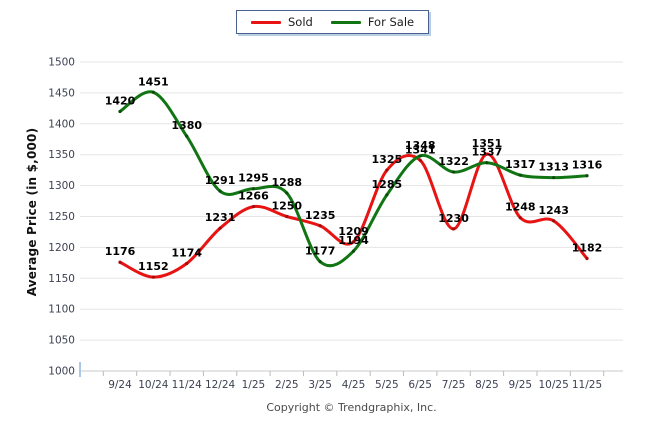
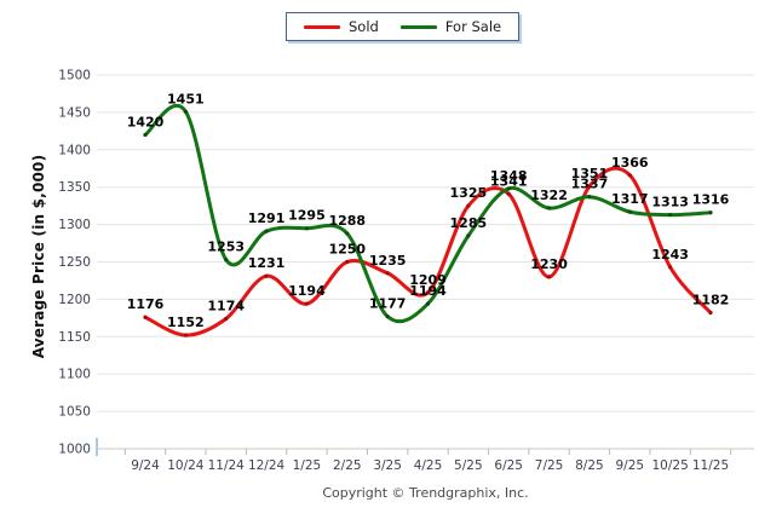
For Sale/11/24: 1380 -> 1253
Sold/1/25: 1266 -> 1194
Sold/9/25: 1248 -> 1366
